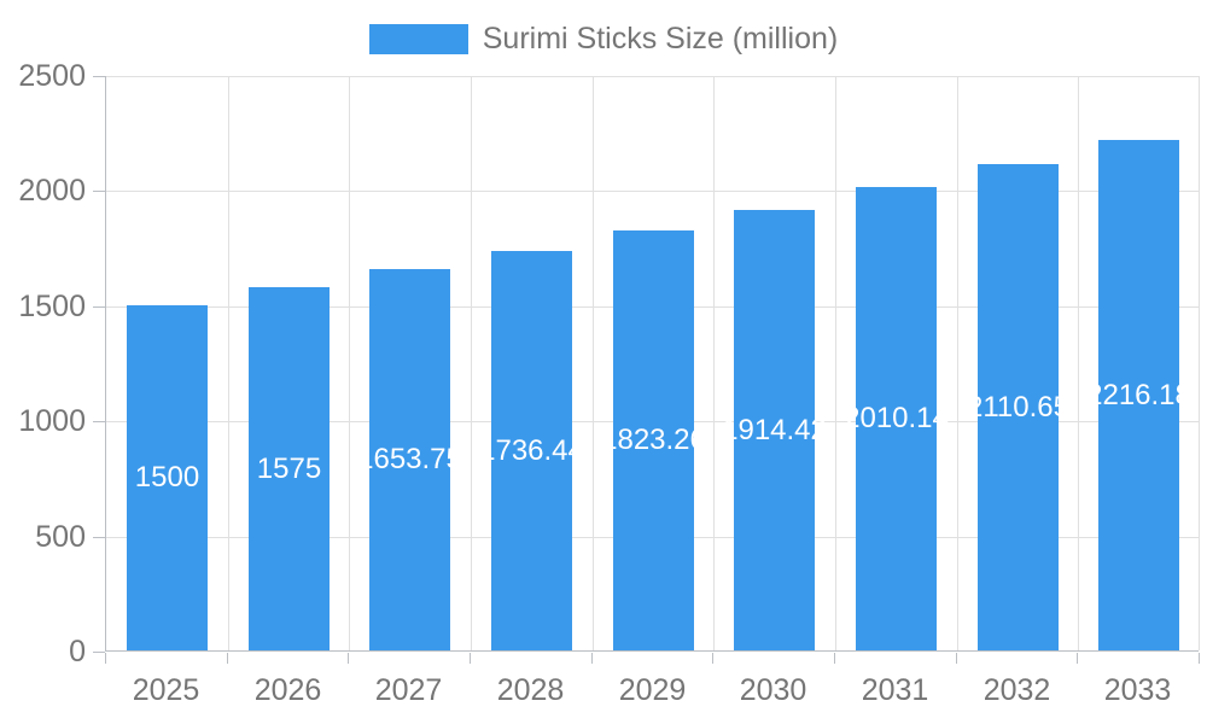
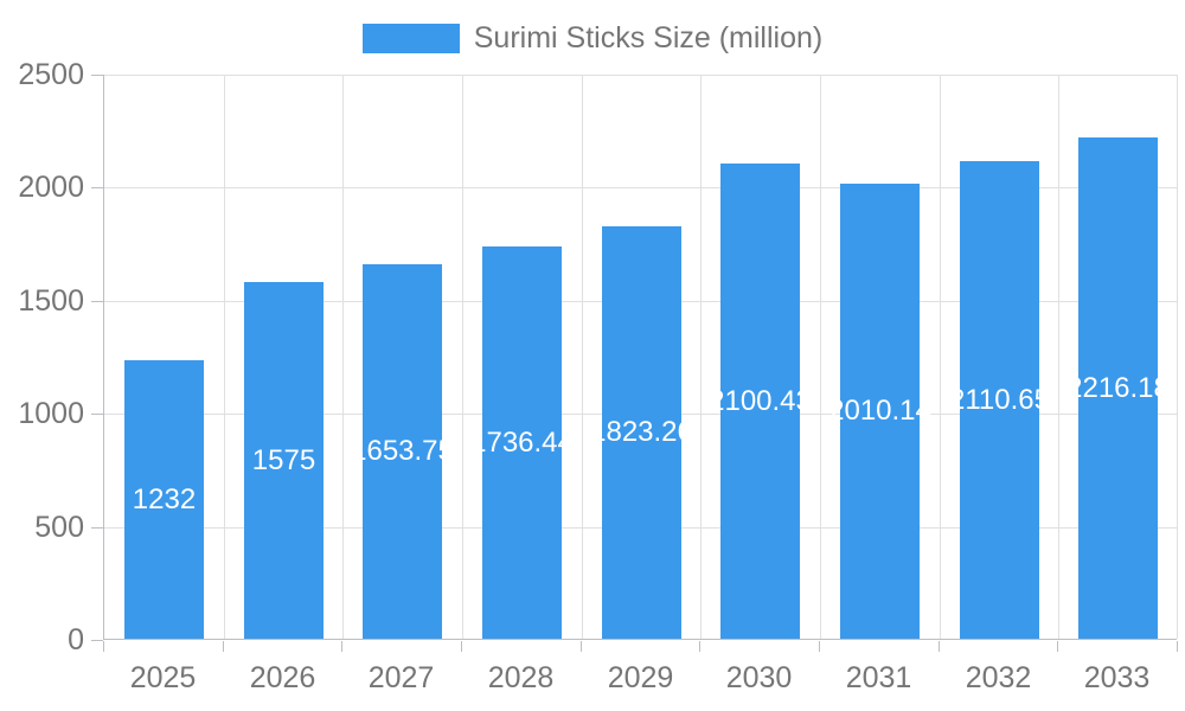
2025: 1500 -> 1232
2030: 1914.42 -> 2100.43
